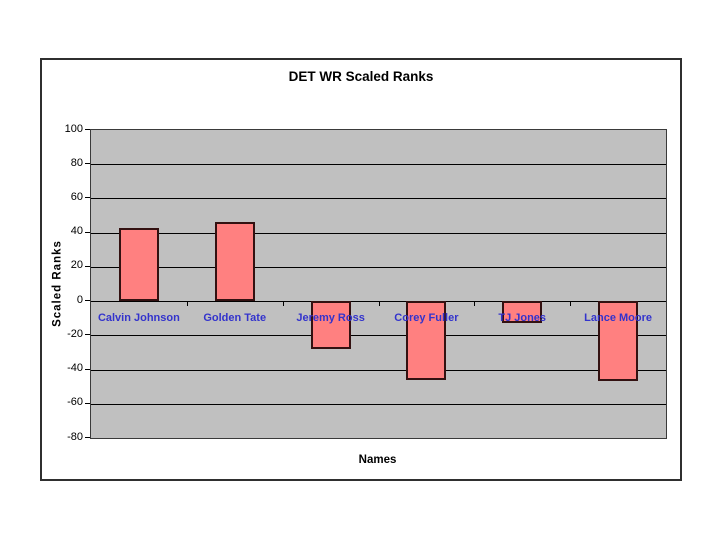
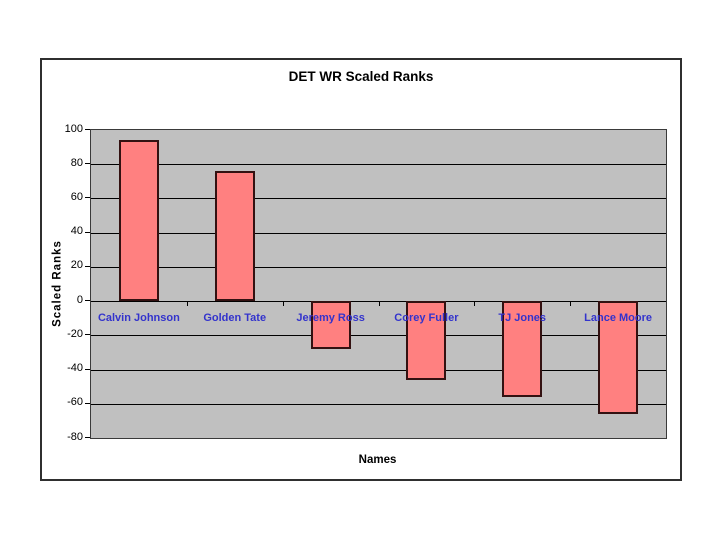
Calvin Johnson: 43 -> 94
Golden Tate: 46 -> 76
TJ Jones: -13 -> -56
Lance Moore: -47 -> -66
